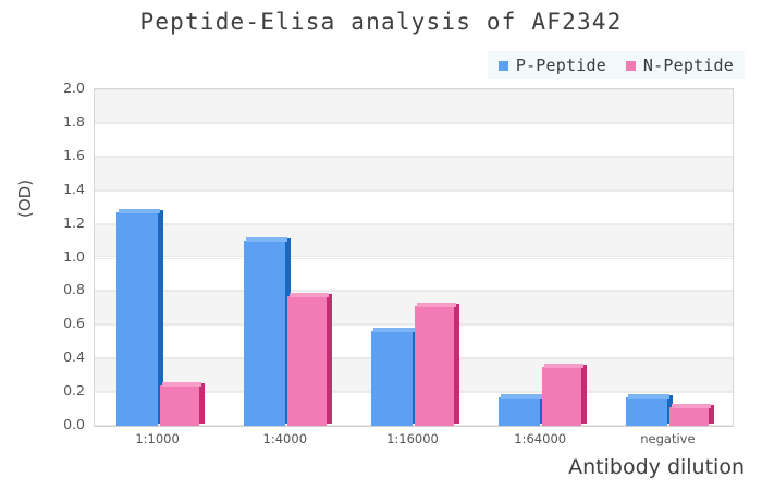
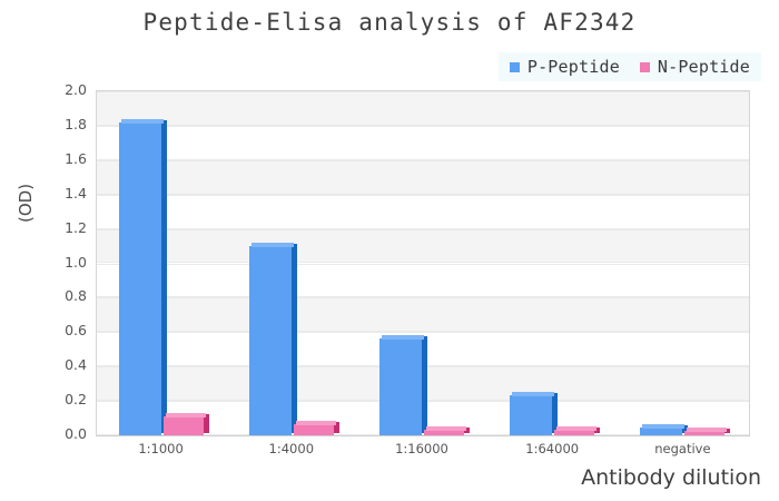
P-Peptide/1:1000: 1.27 -> 1.82
N-Peptide/1:1000: 0.24 -> 0.11
N-Peptide/1:4000: 0.77 -> 0.07
N-Peptide/1:16000: 0.71 -> 0.04
P-Peptide/1:64000: 0.17 -> 0.23
N-Peptide/1:64000: 0.35 -> 0.03
P-Peptide/negative: 0.17 -> 0.04
N-Peptide/negative: 0.11 -> 0.03
